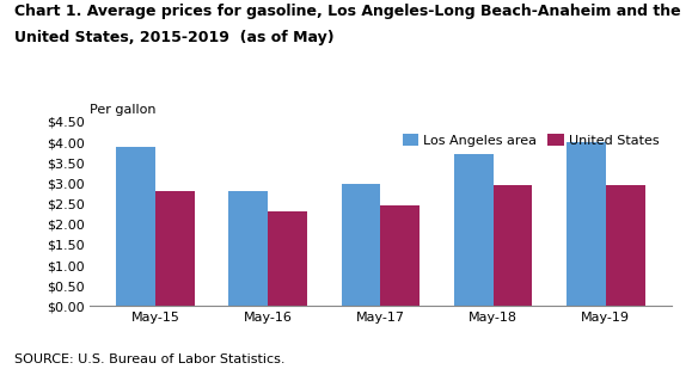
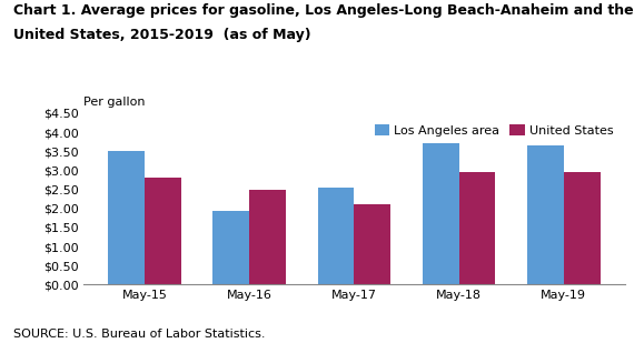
Los Angeles area/May-15: $3.89 -> $3.50
Los Angeles area/May-16: $2.80 -> $1.95
United States/May-16: $2.32 -> $2.50
Los Angeles area/May-17: $2.99 -> $2.55
United States/May-17: $2.47 -> $2.10
Los Angeles area/May-19: $3.99 -> $3.65
